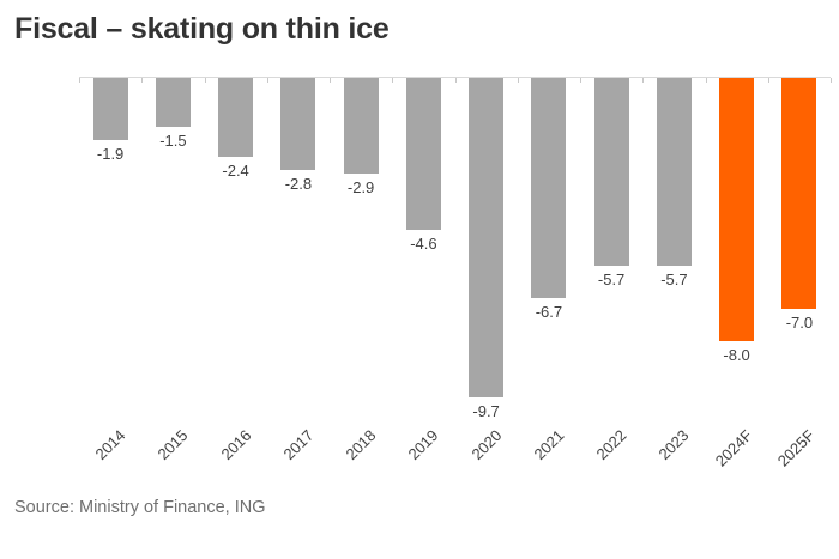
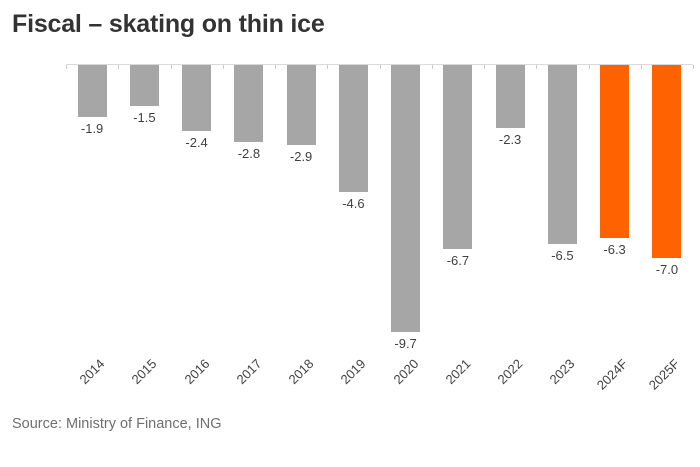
2022: -5.7 -> -2.3
2023: -5.7 -> -6.5
2024F: -8.0 -> -6.3
